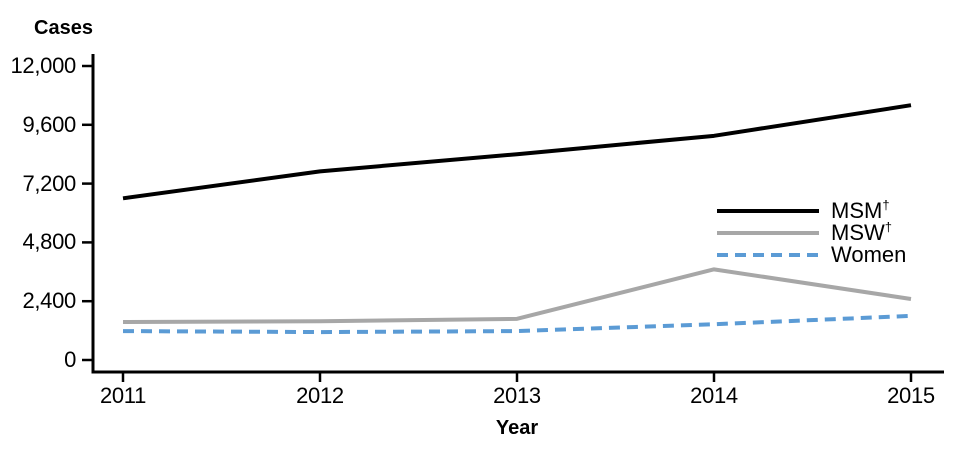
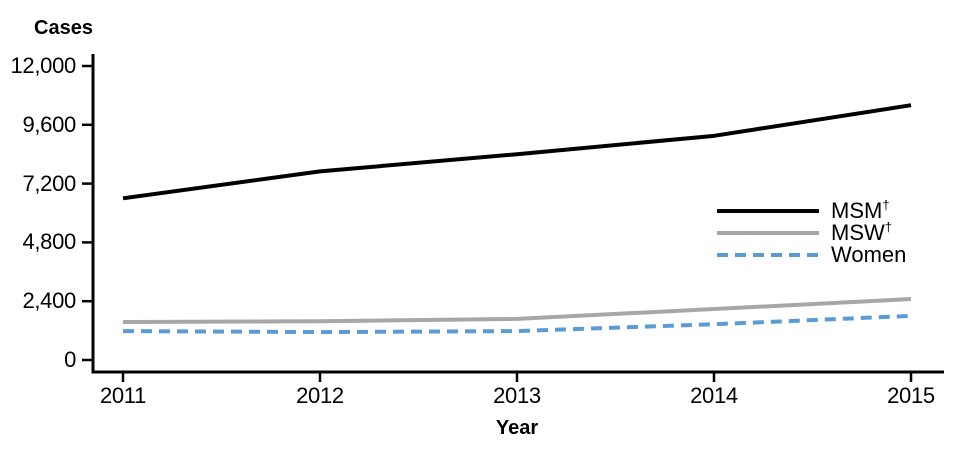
MSW/2014: 3700 -> 2100
